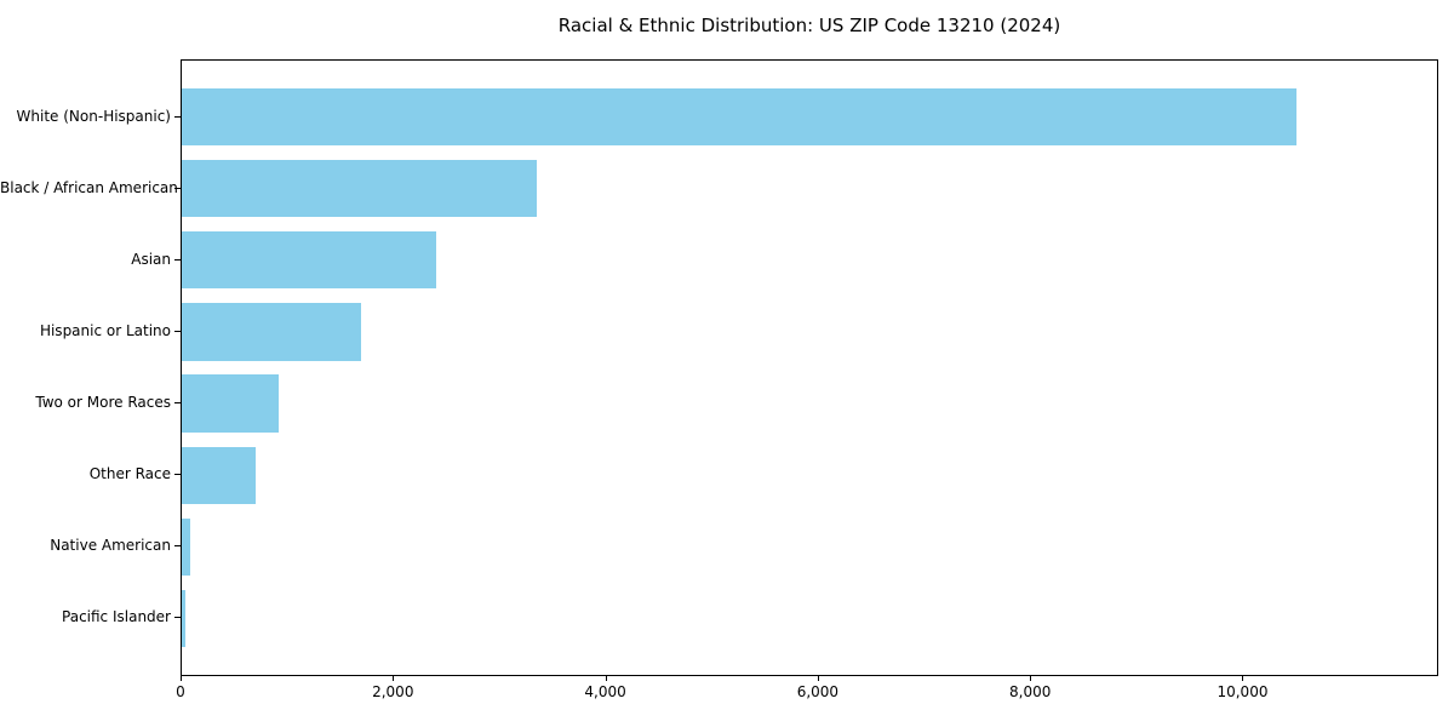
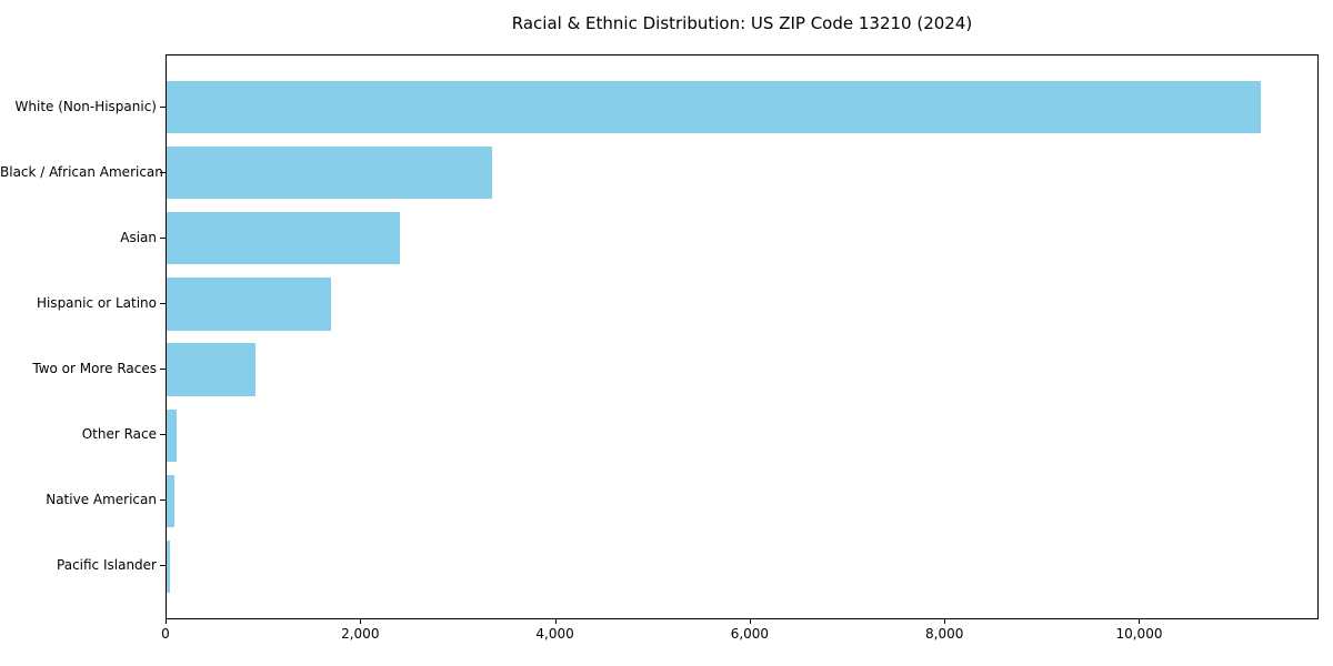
White (Non-Hispanic): 10500 -> 11200
Other Race: 700 -> 100
